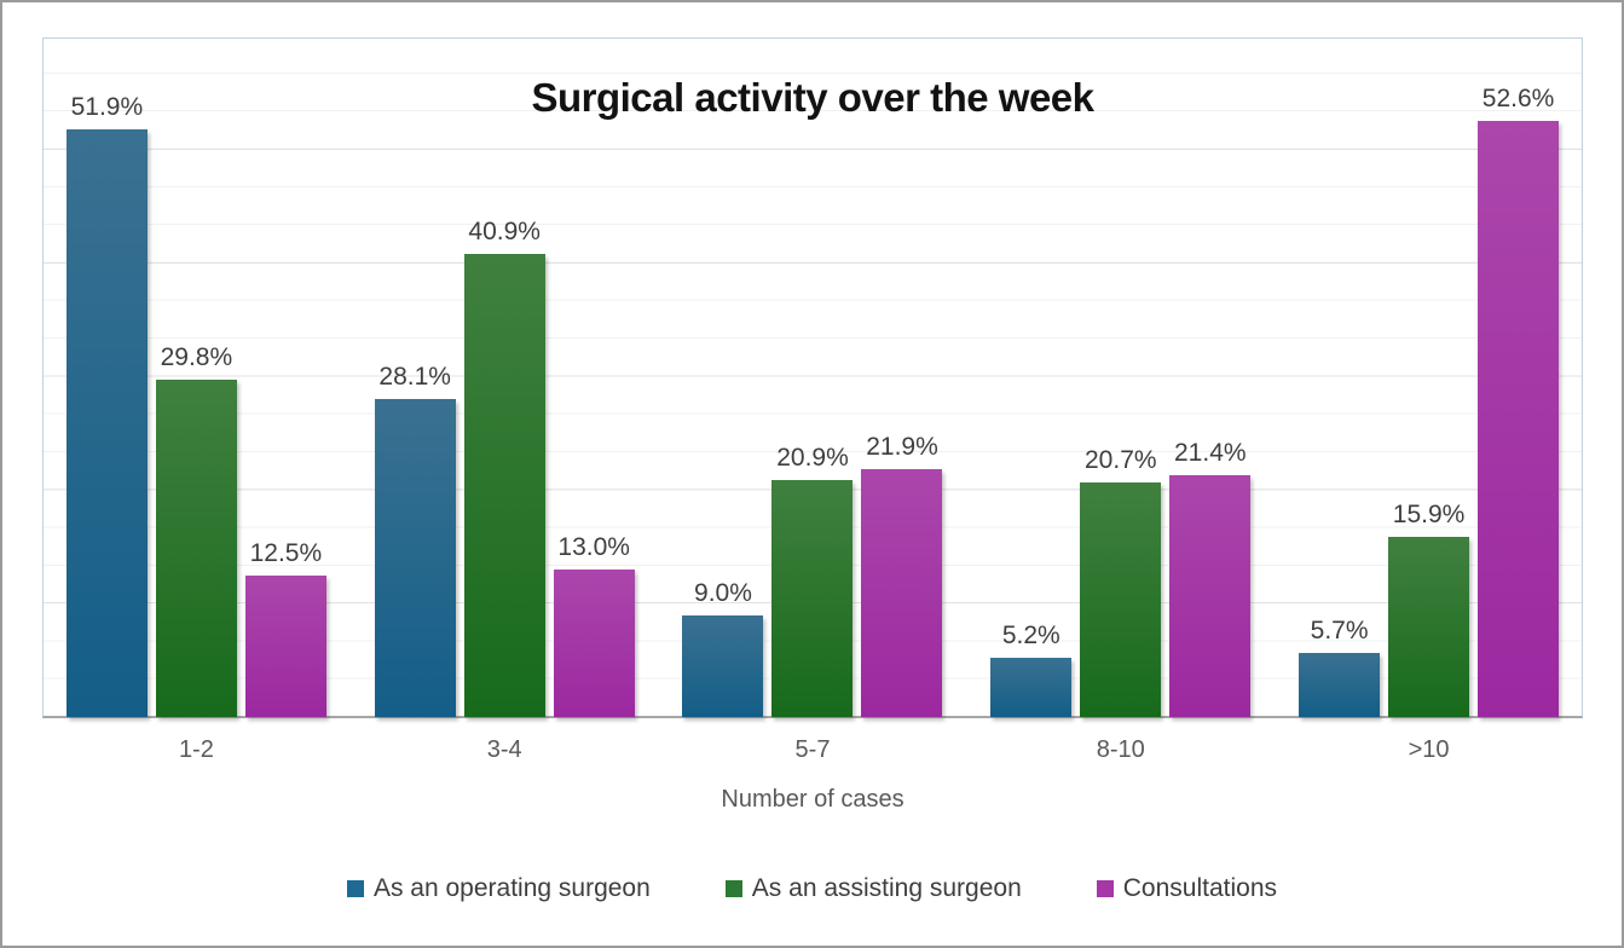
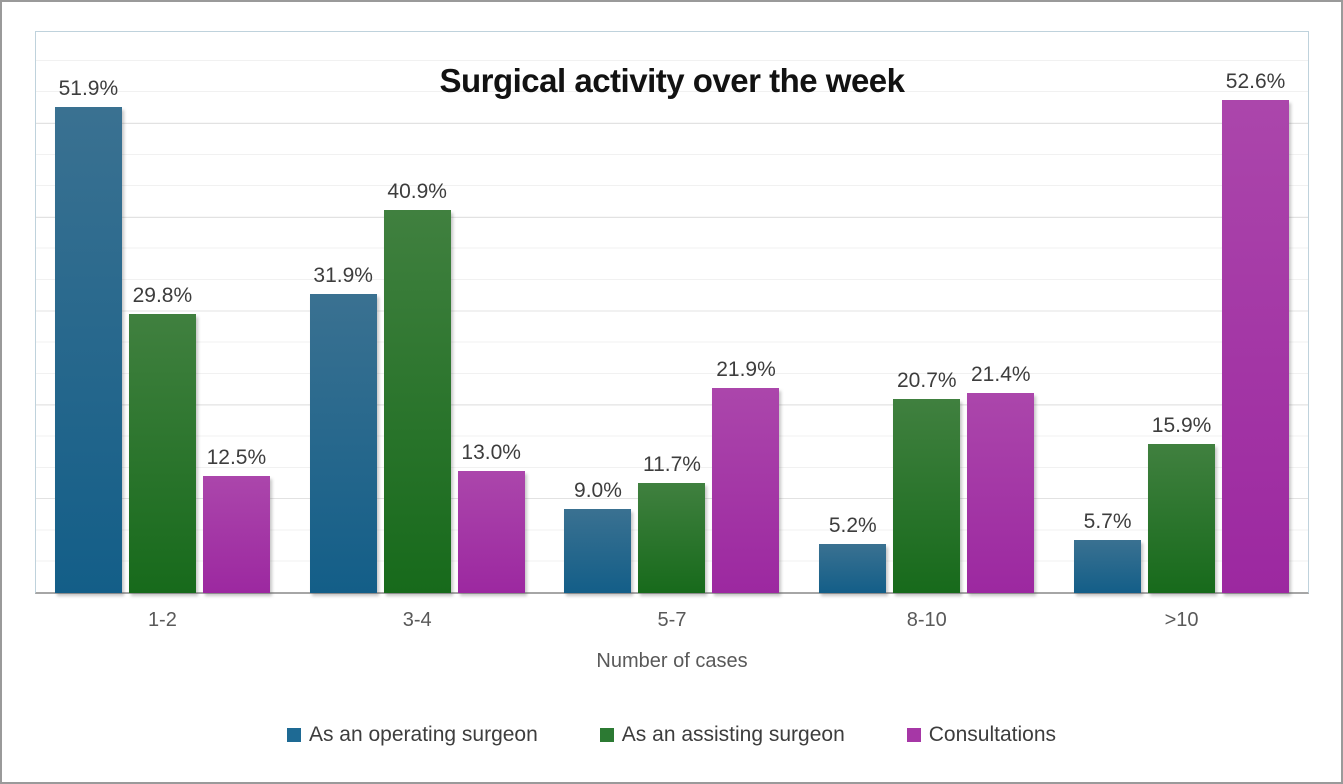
As an operating surgeon/3-4: 28.1% -> 31.9%
As an assisting surgeon/5-7: 20.9% -> 11.7%
